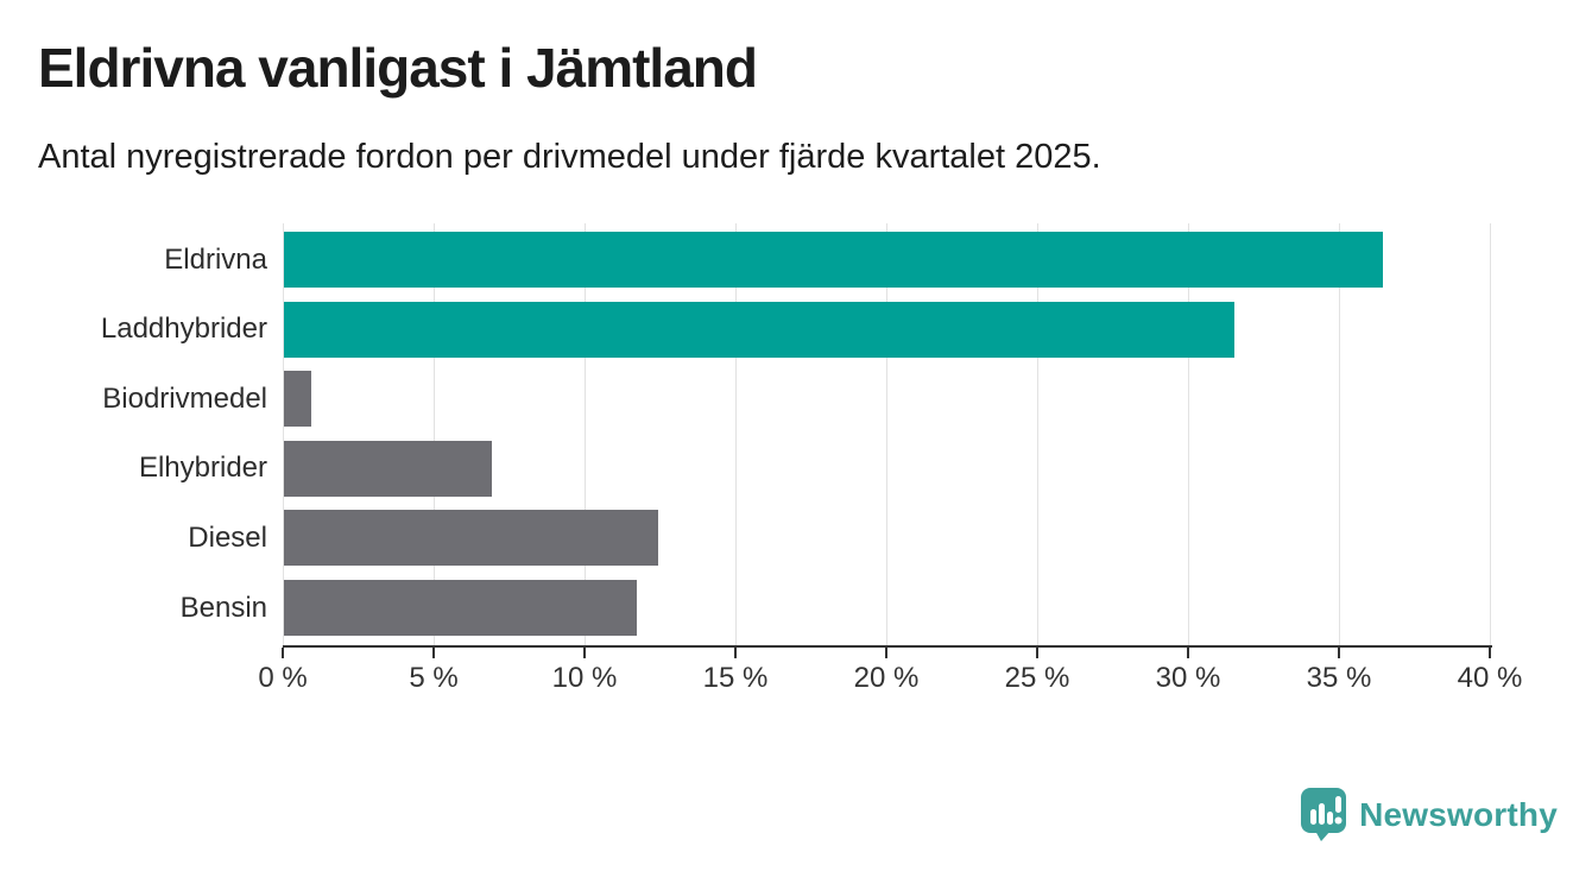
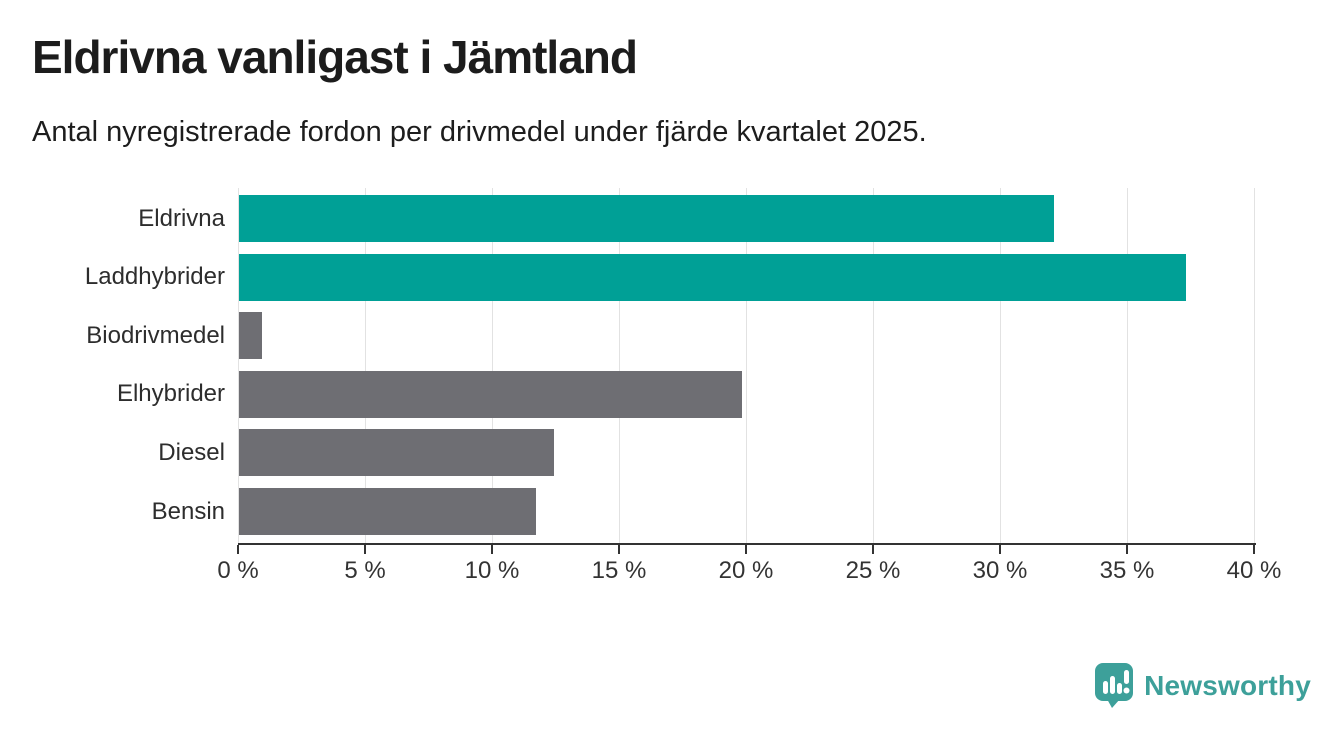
Eldrivna: 36.4% -> 32.1%
Laddhybrider: 31.5% -> 37.3%
Elhybrider: 6.9% -> 19.8%
